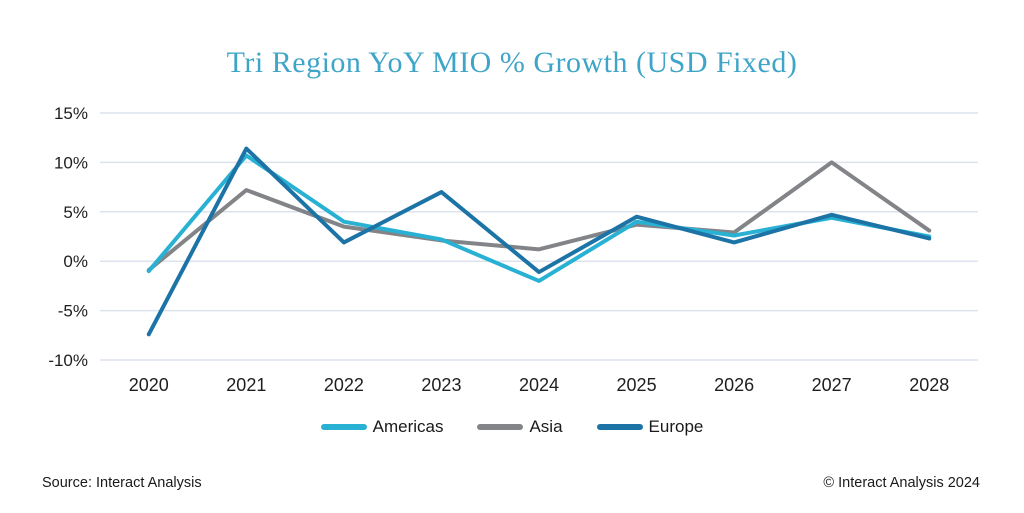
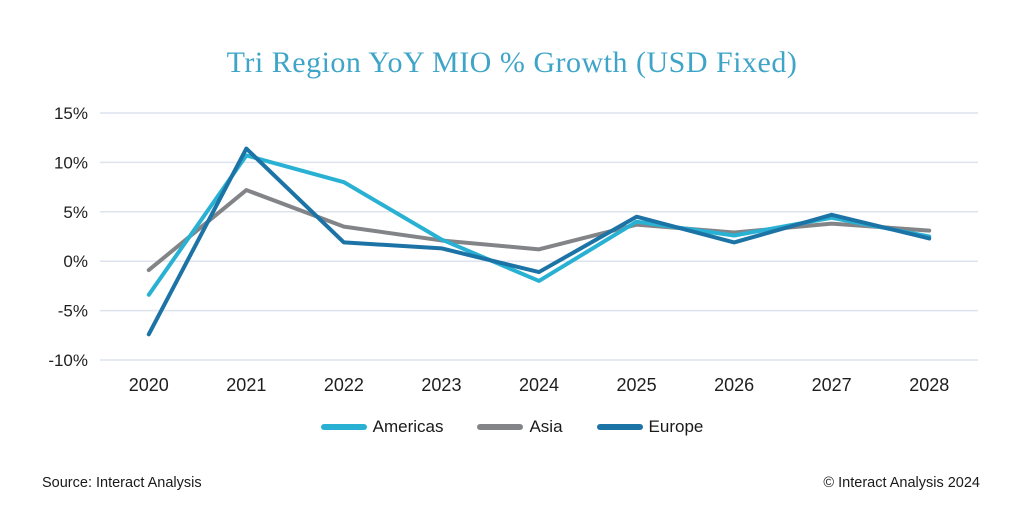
Americas/2020: -1% -> -3%
Americas/2022: 4% -> 8%
Europe/2023: 7% -> 1%
Asia/2027: 10% -> 4%
